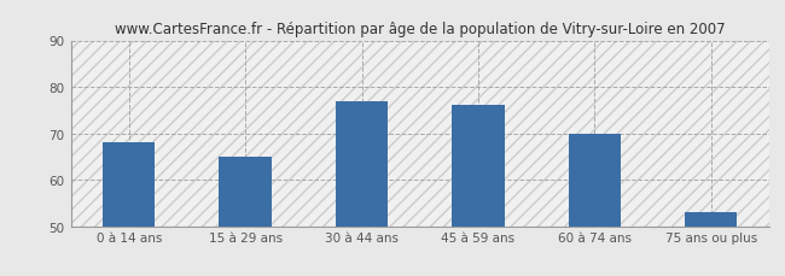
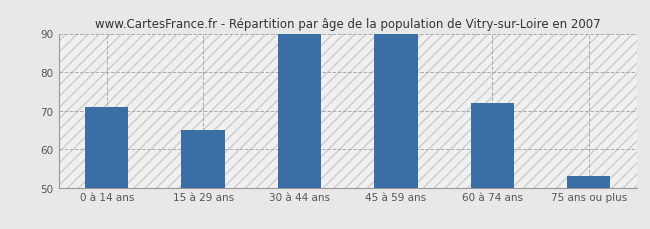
0 à 14 ans: 68 -> 71
30 à 44 ans: 77 -> 90
45 à 59 ans: 76 -> 90
60 à 74 ans: 70 -> 72
